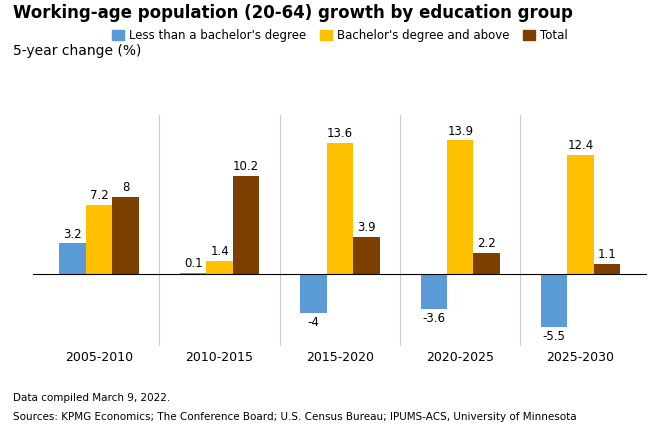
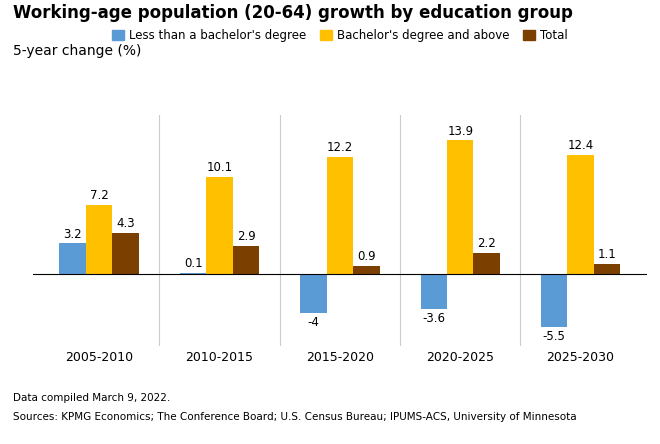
Total/2005-2010: 8 -> 4.3
Bachelor's degree and above/2010-2015: 1.4 -> 10.1
Total/2010-2015: 10.2 -> 2.9
Bachelor's degree and above/2015-2020: 13.6 -> 12.2
Total/2015-2020: 3.9 -> 0.9
